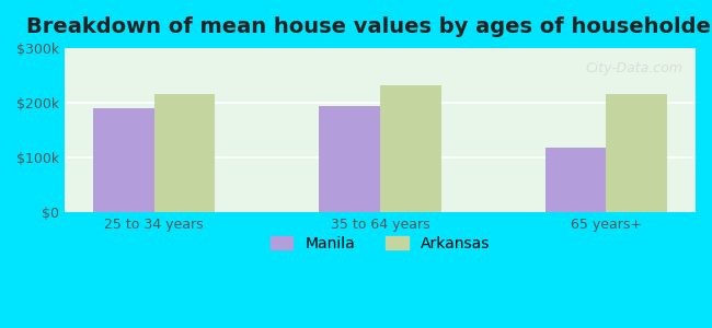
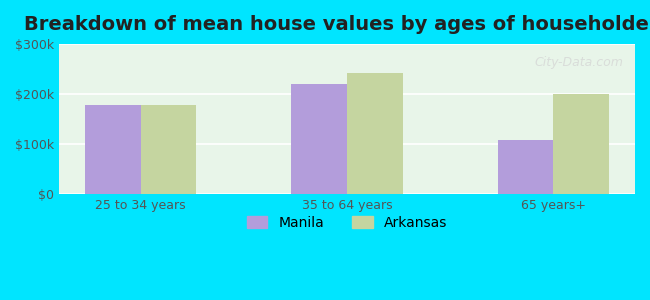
Manila/25 to 34 years: $190k -> $178k
Arkansas/25 to 34 years: $215k -> $178k
Manila/35 to 64 years: $193k -> $220k
Arkansas/35 to 64 years: $232k -> $242k
Manila/65 years+: $118k -> $108k
Arkansas/65 years+: $215k -> $200k
